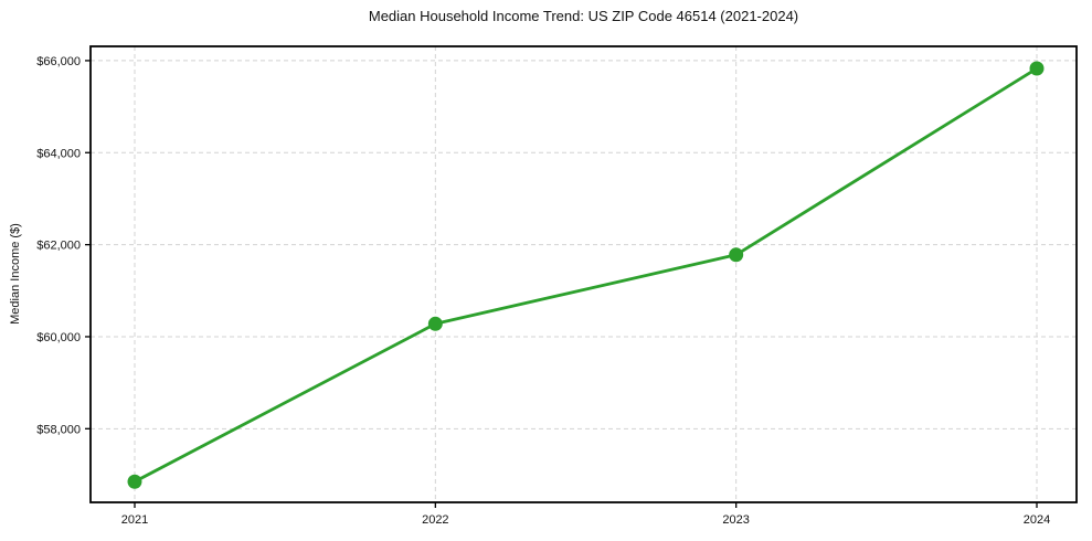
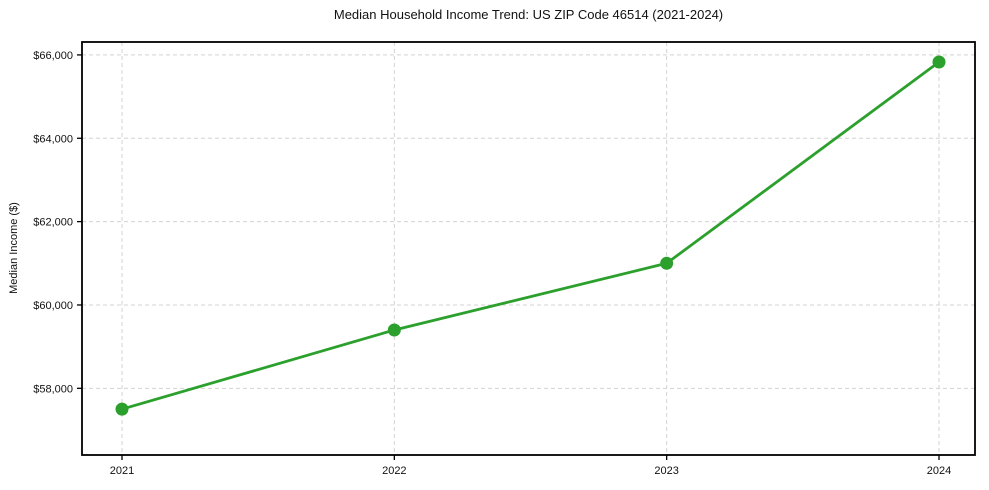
2021: $56800 -> $57500
2022: $60300 -> $59400
2023: $61800 -> $61000
